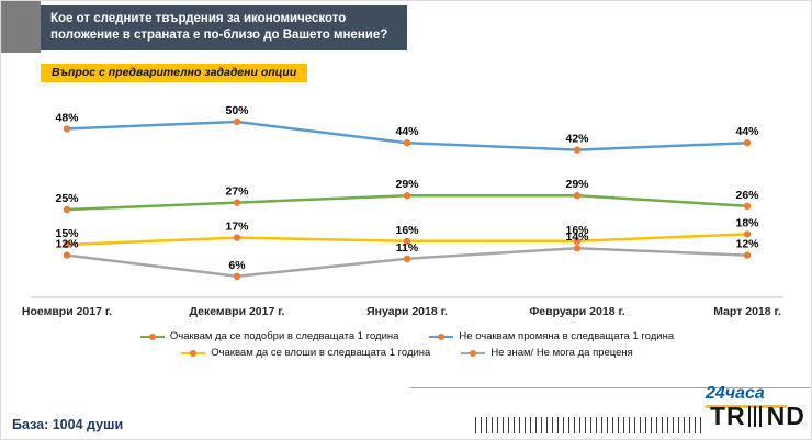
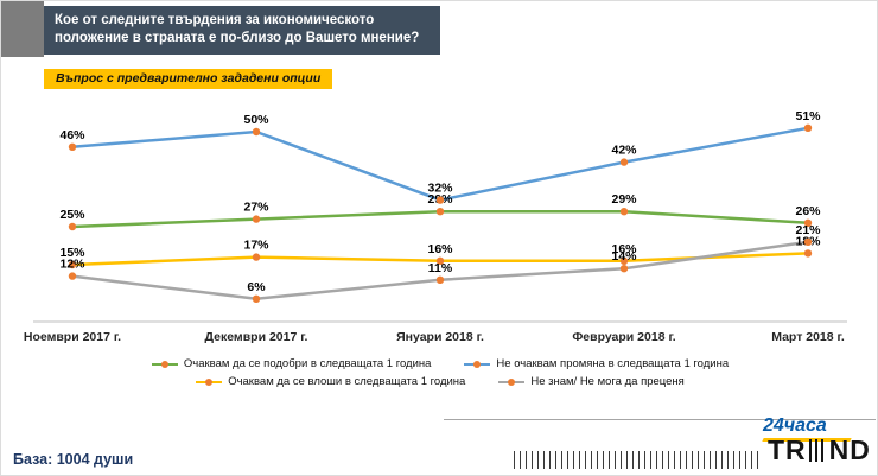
Не очаквам промяна в следващата 1 година/Ноември 2017 г.: 48% -> 46%
Не очаквам промяна в следващата 1 година/Януари 2018 г.: 44% -> 32%
Не очаквам промяна в следващата 1 година/Март 2018 г.: 44% -> 51%
Не знам/ Не мога да преценя/Март 2018 г.: 12% -> 21%
